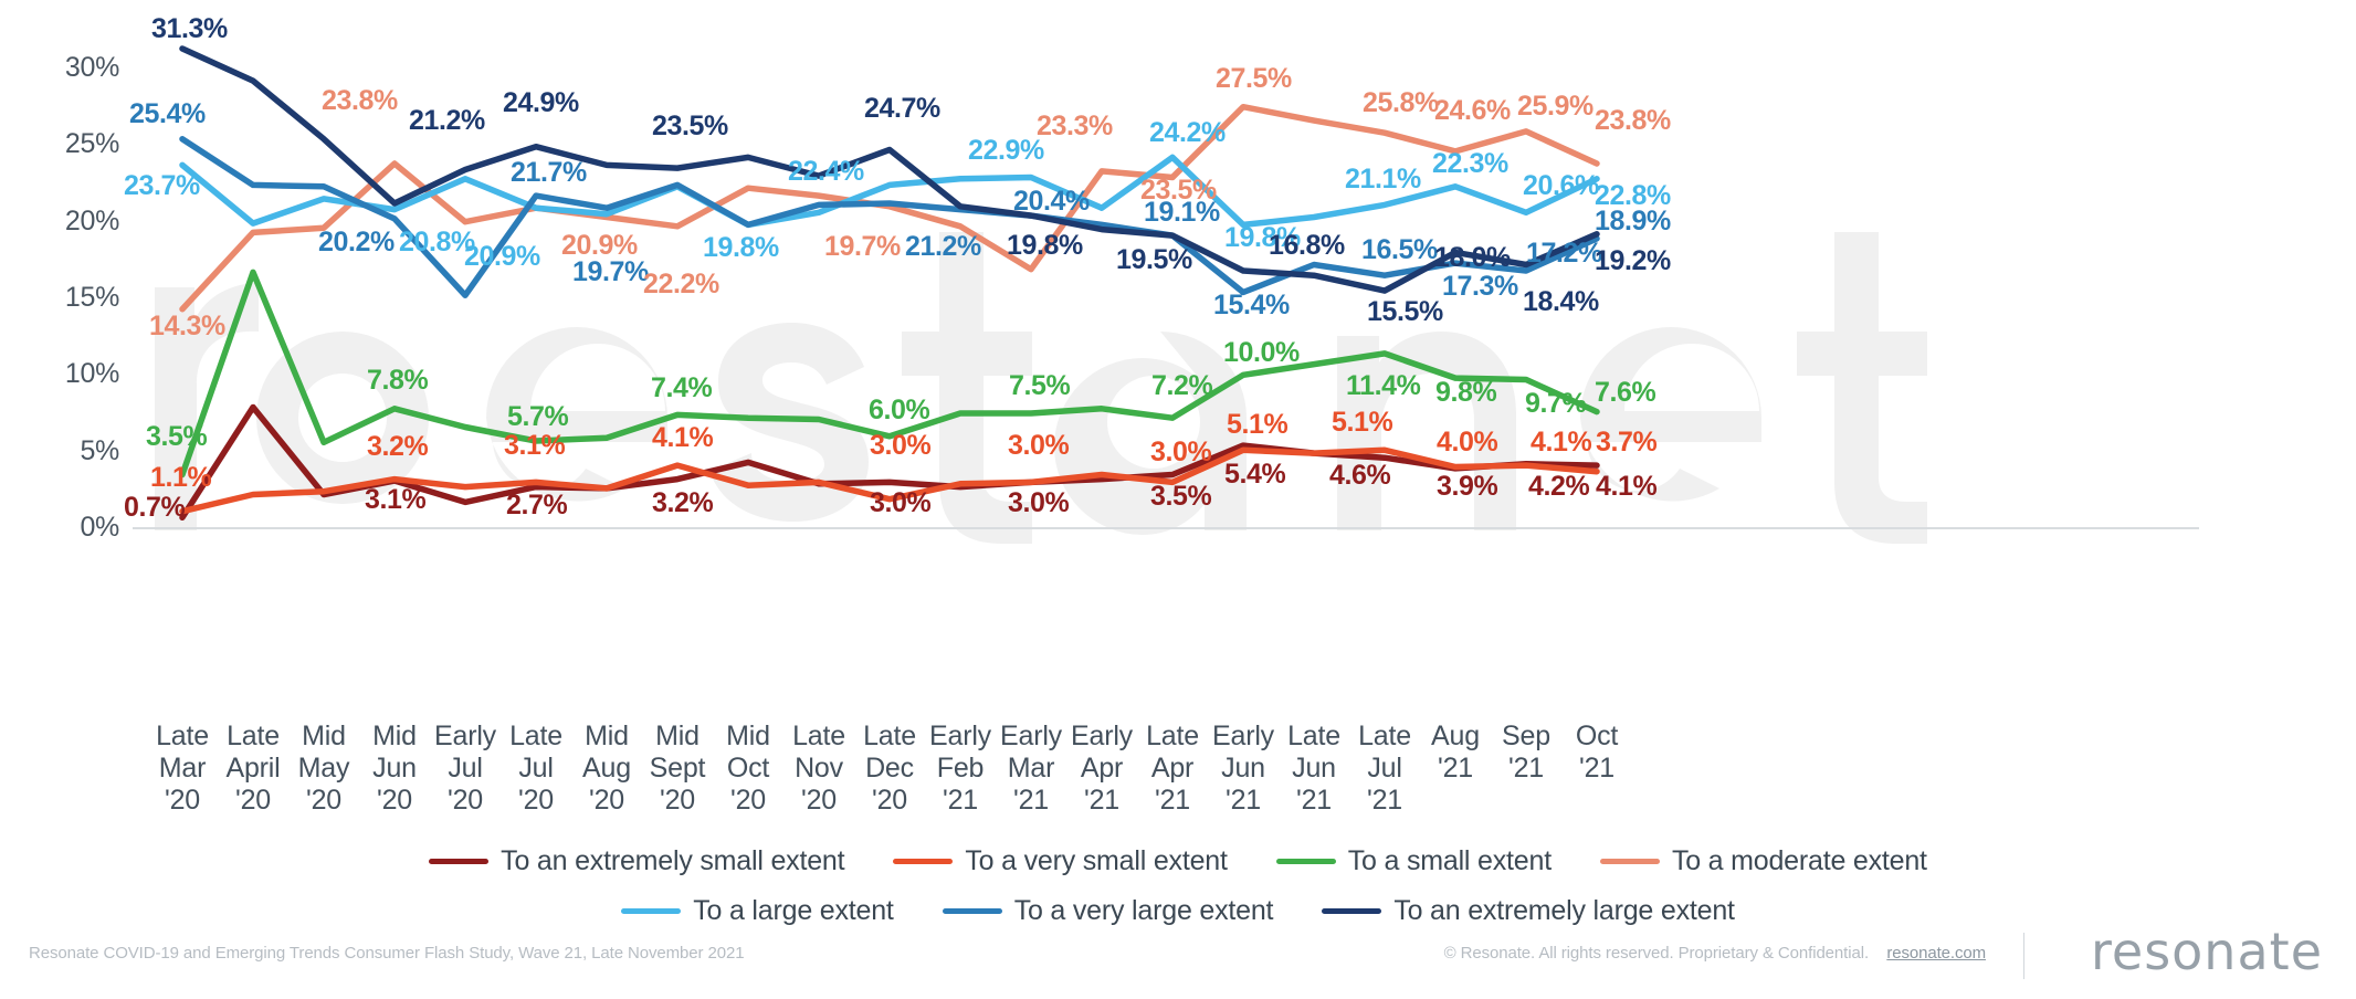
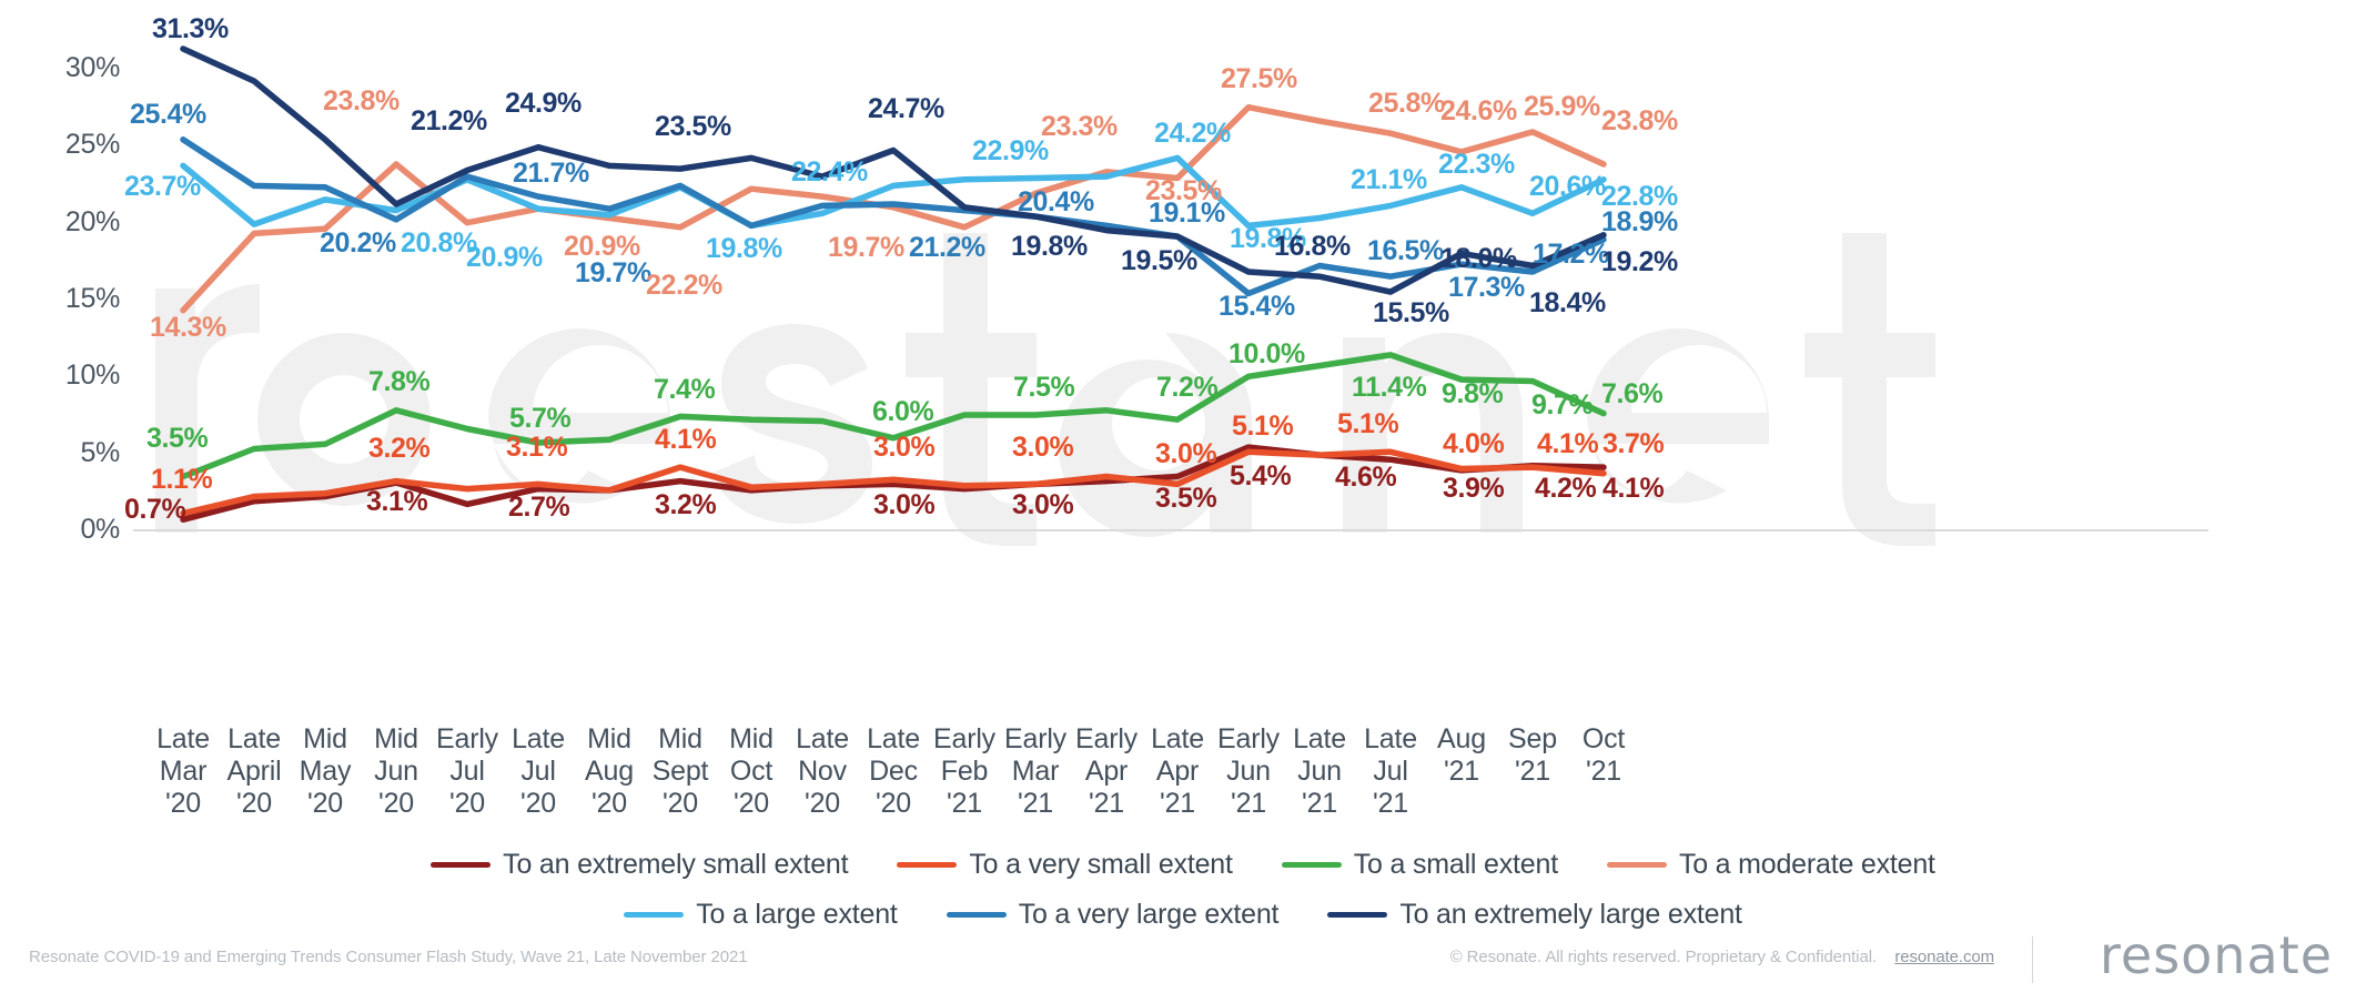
To an extremely small extent/Late April '20: 7.9% -> 1.9%
To a small extent/Late April '20: 16.7% -> 5.3%
To a very large extent/Early Jul '20: 15.2% -> 23.0%
To an extremely small extent/Mid Oct '20: 4.3% -> 2.6%
To a very small extent/Late Dec '20: 1.9% -> 3.3%
To a moderate extent/Early Mar '21: 16.9% -> 21.9%
To a large extent/Early Apr '21: 20.9% -> 23.0%
